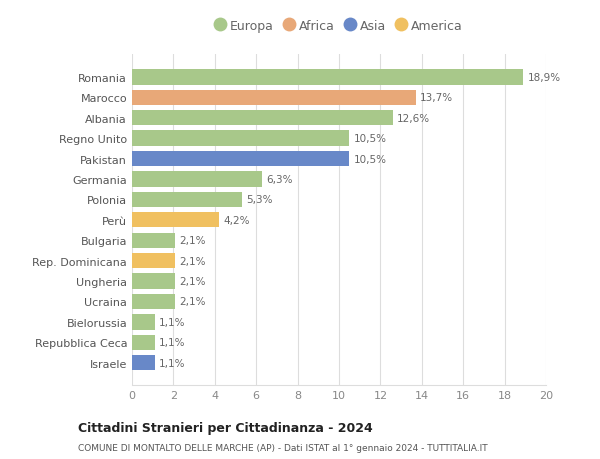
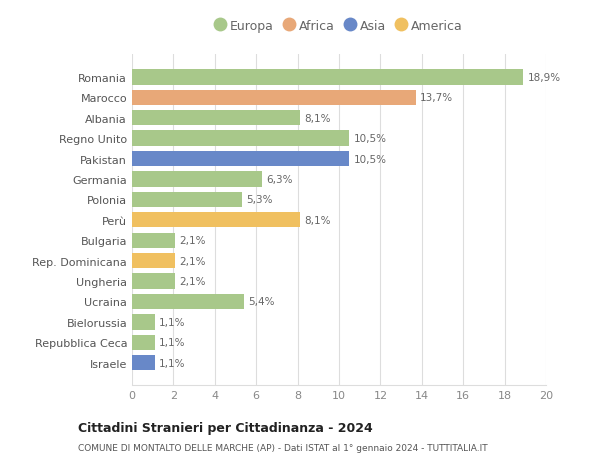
Albania: 12,6% -> 8,1%
Perù: 4,2% -> 8,1%
Ucraina: 2,1% -> 5,4%
